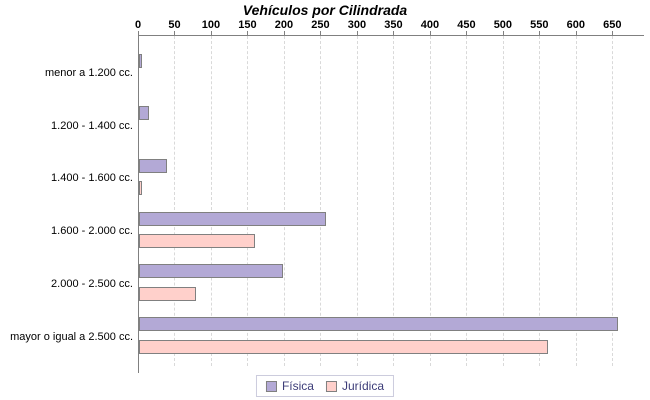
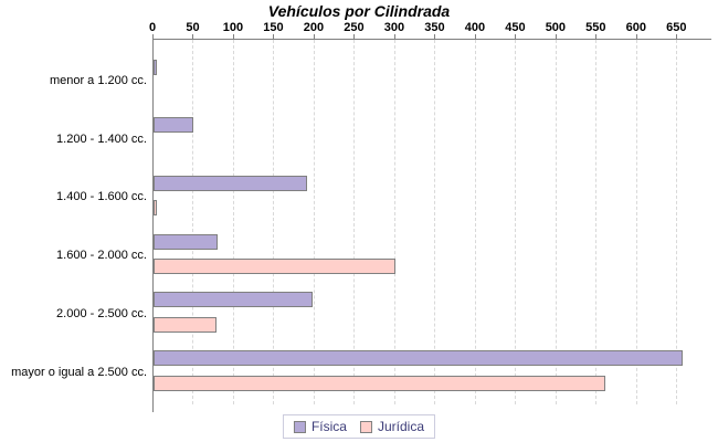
Física/1.200 - 1.400 cc.: 10 -> 50
Física/1.400 - 1.600 cc.: 40 -> 190
Física/1.600 - 2.000 cc.: 260 -> 80
Jurídica/1.600 - 2.000 cc.: 160 -> 300
